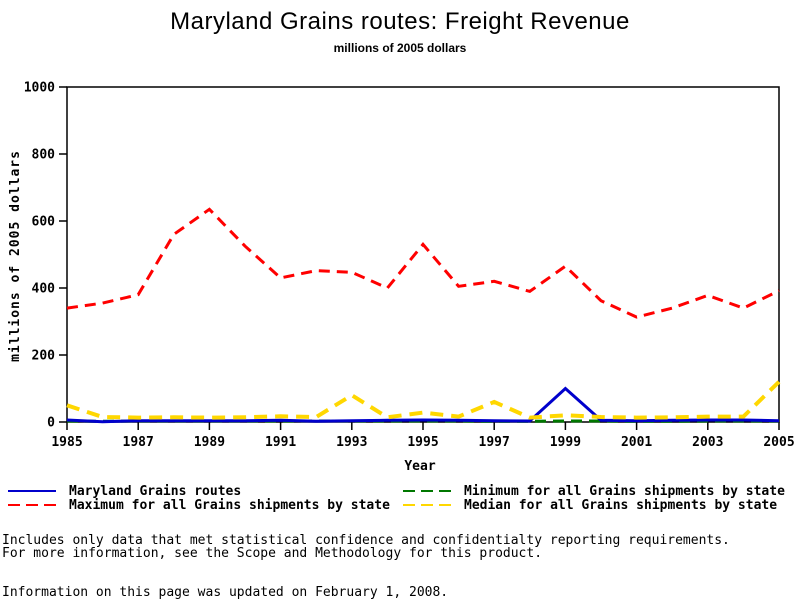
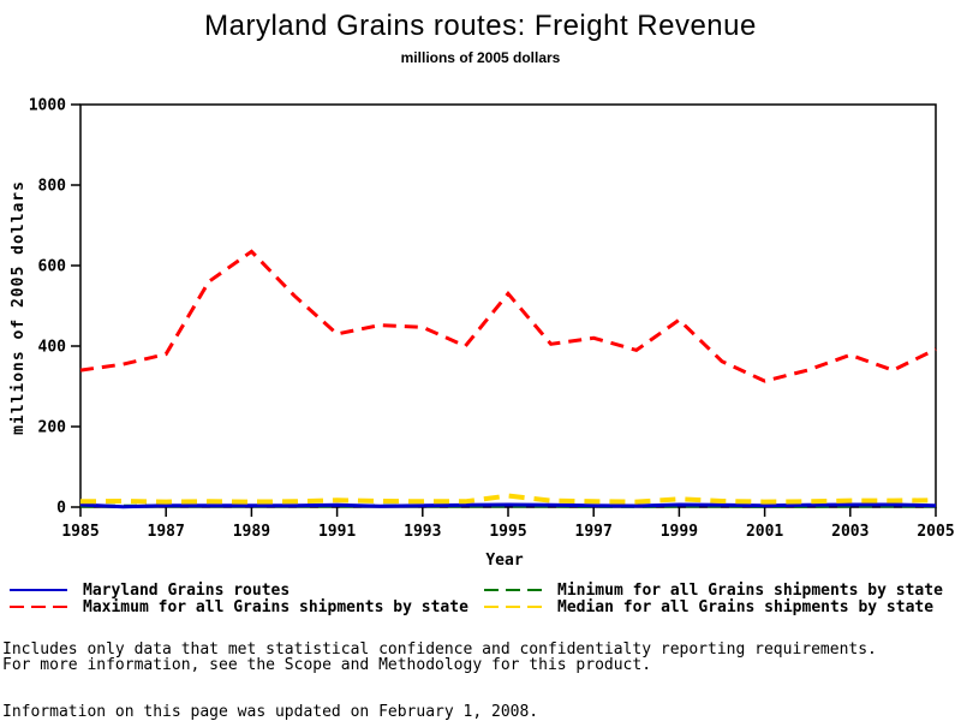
Median for all Grains shipments by state/1985: 50 -> 10
Median for all Grains shipments by state/1993: 80 -> 10
Median for all Grains shipments by state/1997: 60 -> 10
Maryland Grains routes/1999: 100 -> 10
Median for all Grains shipments by state/2005: 120 -> 20
